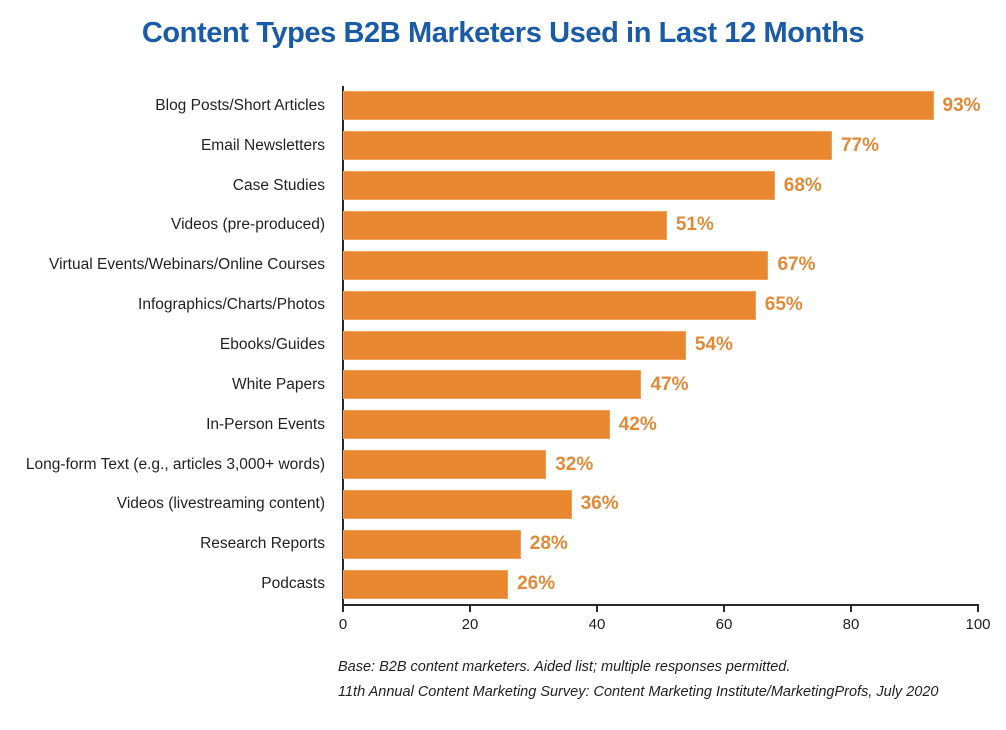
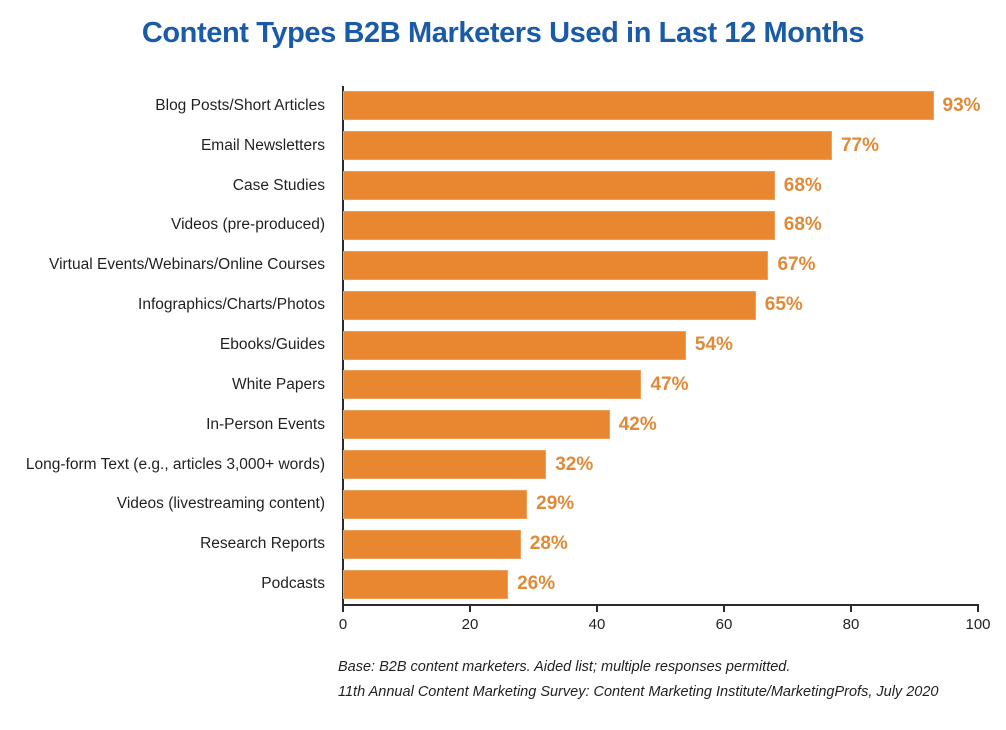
Videos (pre-produced): 51% -> 68%
Videos (livestreaming content): 36% -> 29%
